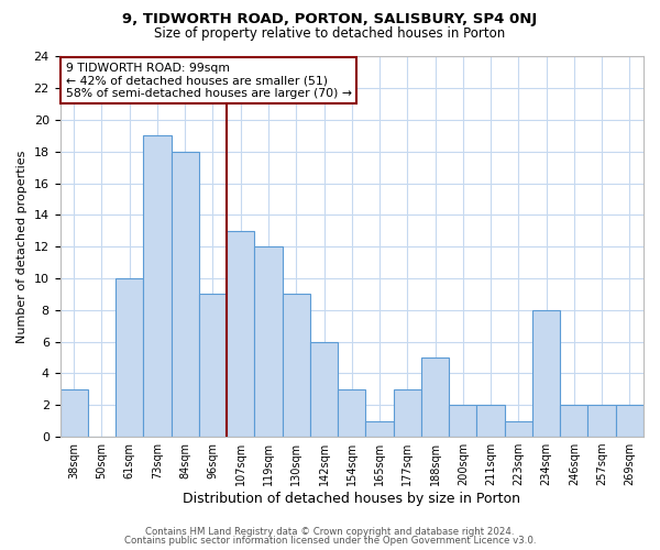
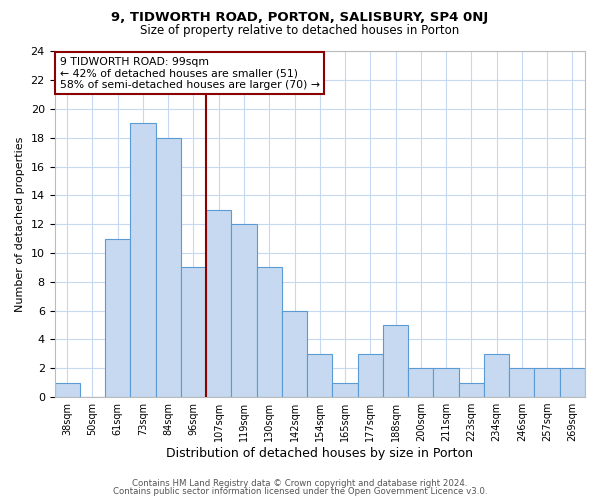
38sqm: 3 -> 1
61sqm: 10 -> 11
234sqm: 8 -> 3
